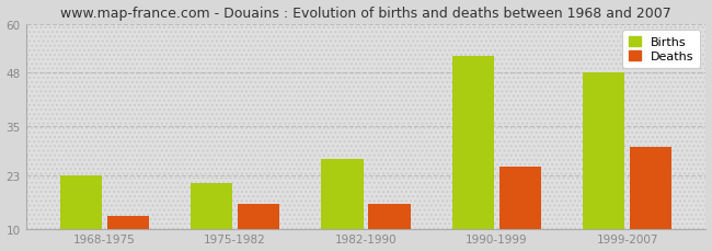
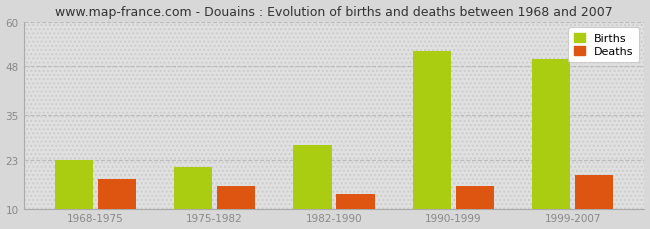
Deaths/1968-1975: 13 -> 18
Deaths/1982-1990: 16 -> 14
Deaths/1990-1999: 25 -> 16
Births/1999-2007: 48 -> 50
Deaths/1999-2007: 30 -> 19
